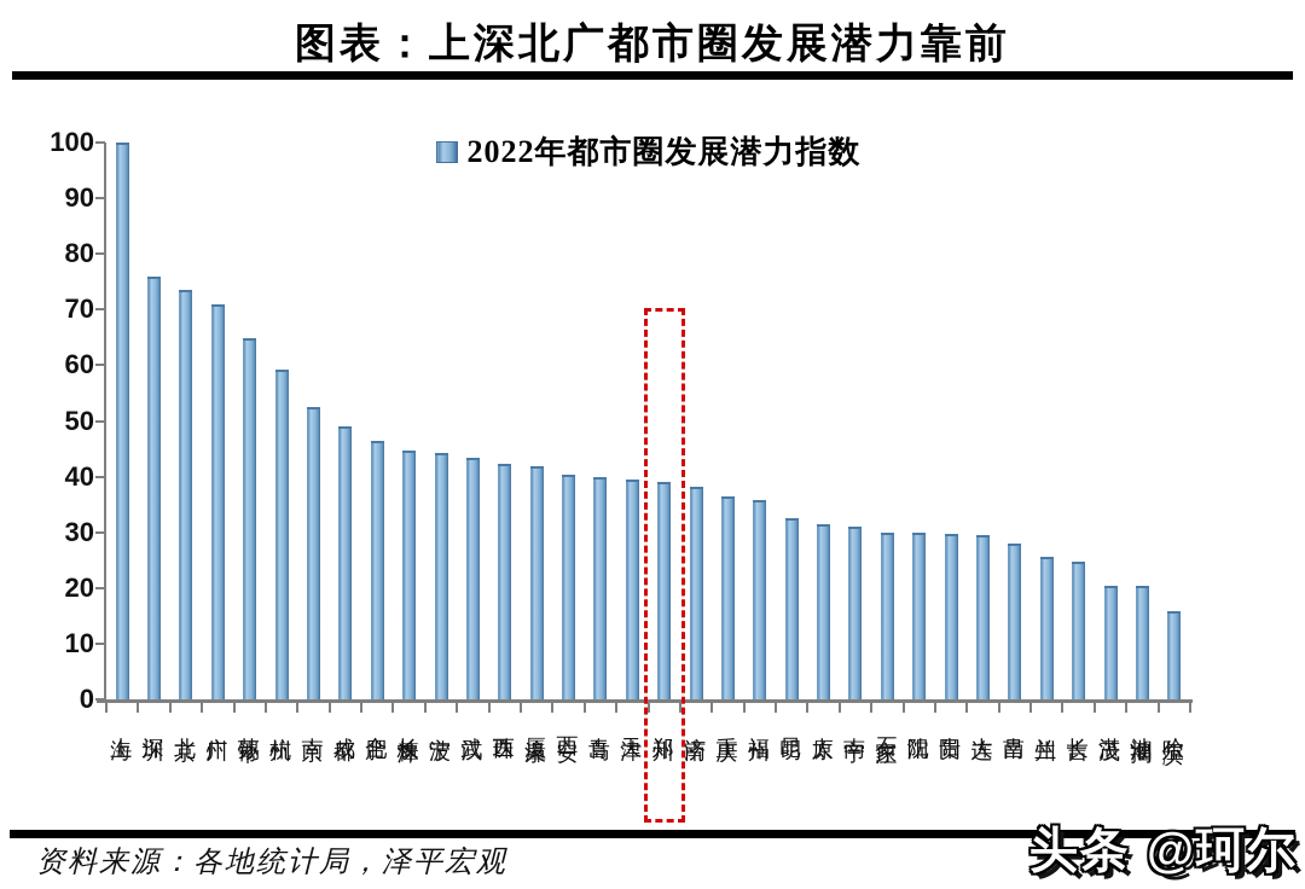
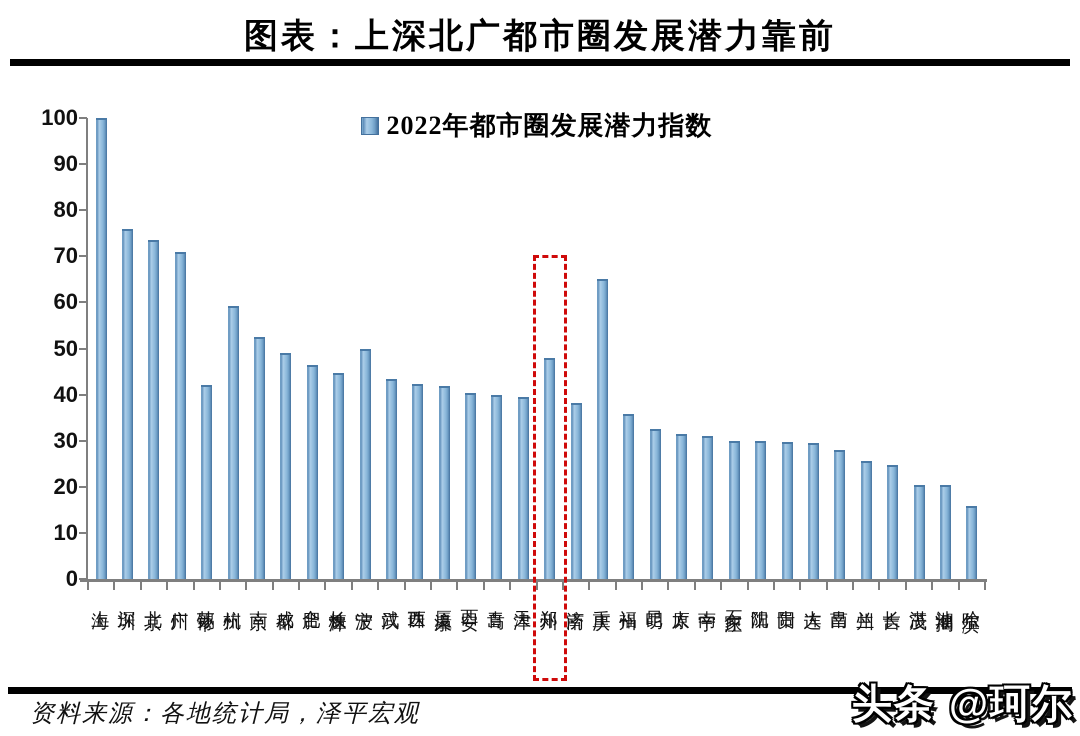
苏锡常: 65 -> 42
宁波: 44 -> 50
郑州: 39 -> 48
重庆: 36 -> 65
